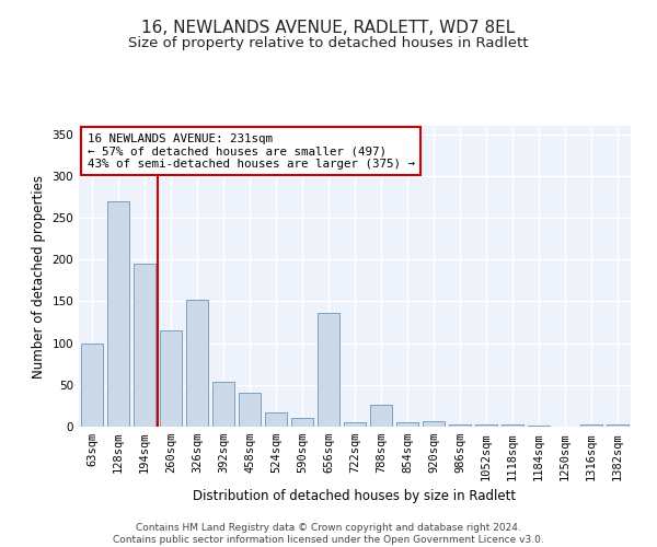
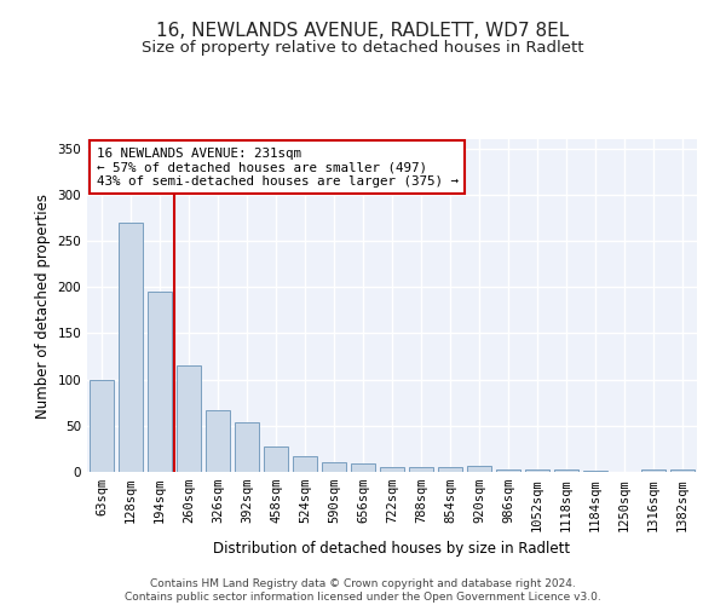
326sqm: 152 -> 67
458sqm: 40 -> 28
656sqm: 136 -> 9
788sqm: 26 -> 5
